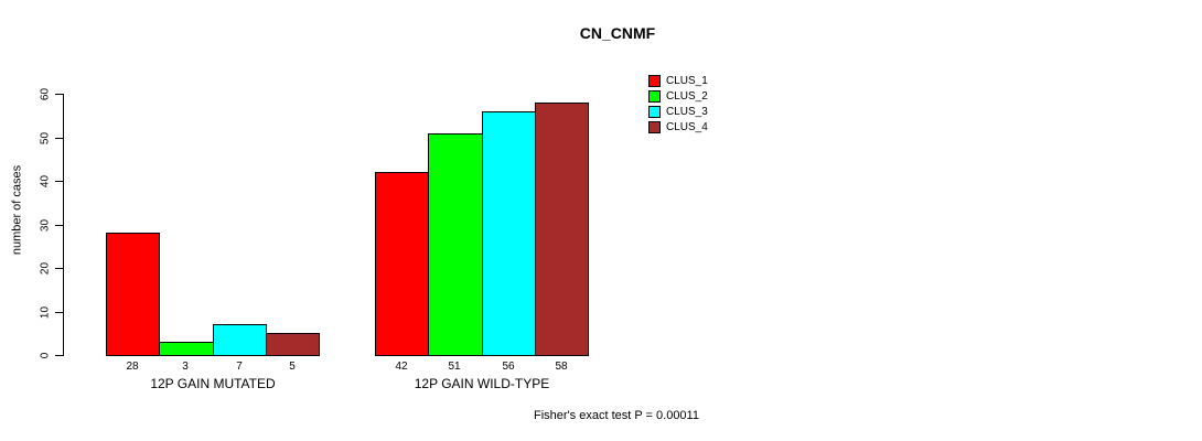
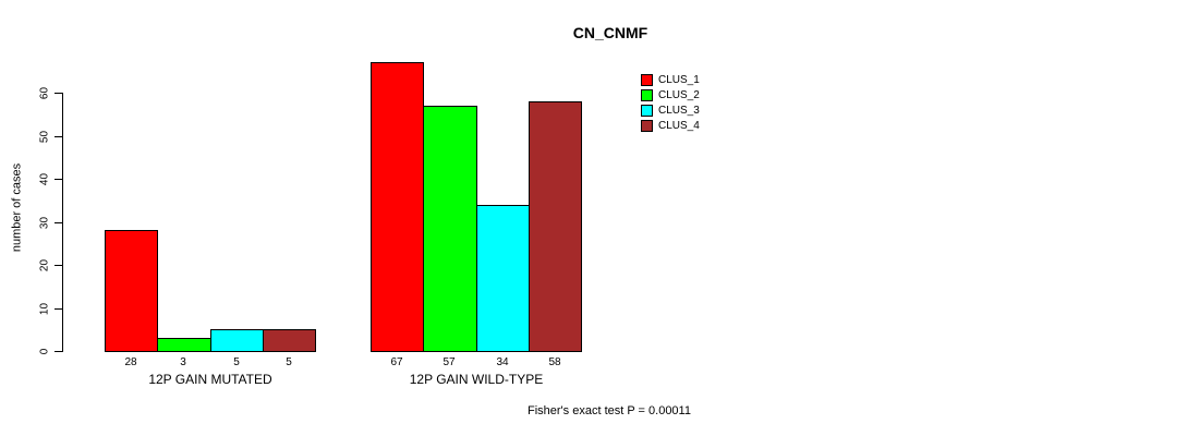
CLUS_3/12P GAIN MUTATED: 7 -> 5
CLUS_1/12P GAIN WILD-TYPE: 42 -> 67
CLUS_2/12P GAIN WILD-TYPE: 51 -> 57
CLUS_3/12P GAIN WILD-TYPE: 56 -> 34
